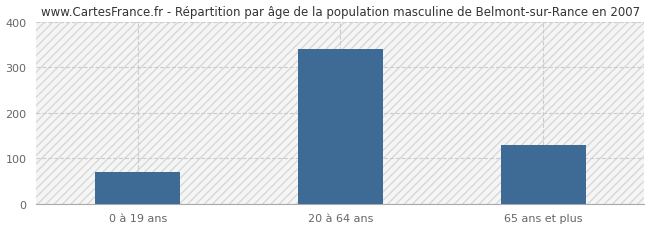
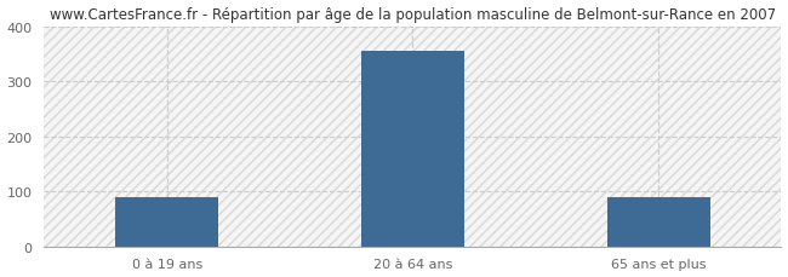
0 à 19 ans: 70 -> 90
20 à 64 ans: 340 -> 356
65 ans et plus: 130 -> 90
